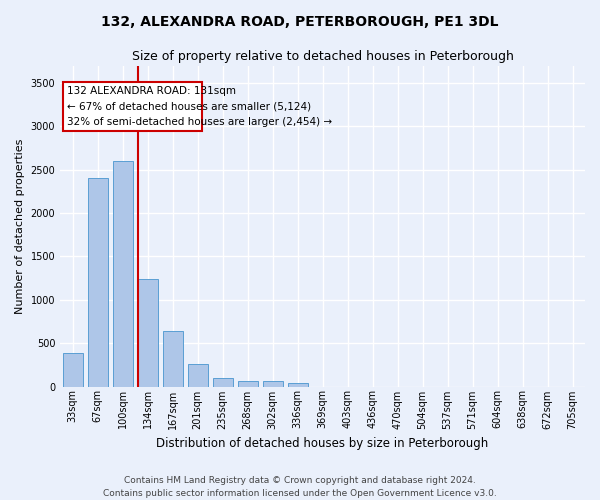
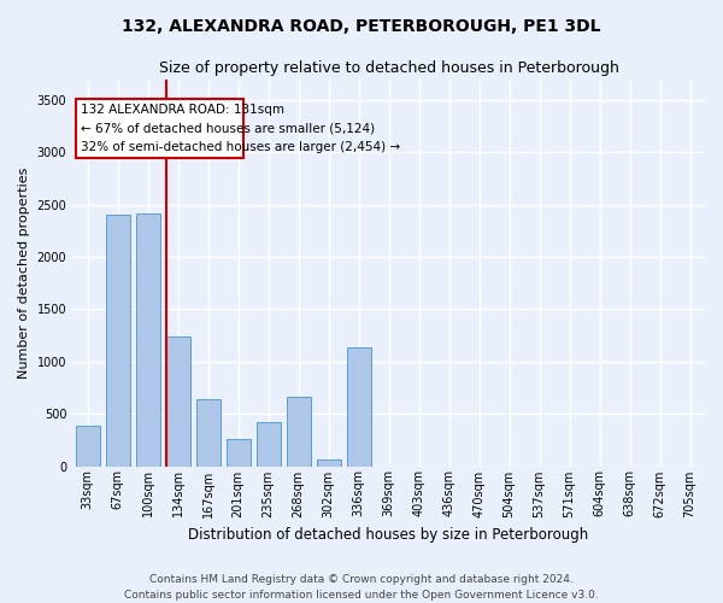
100sqm: 2600 -> 2420
235sqm: 100 -> 420
268sqm: 60 -> 660
336sqm: 40 -> 1140
